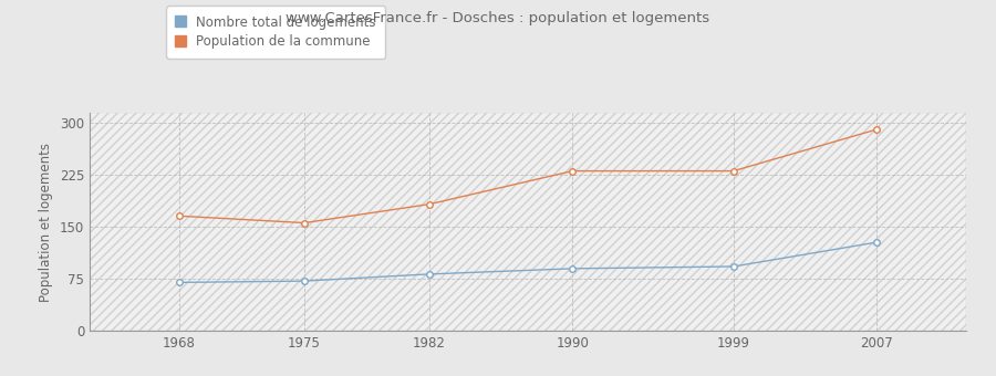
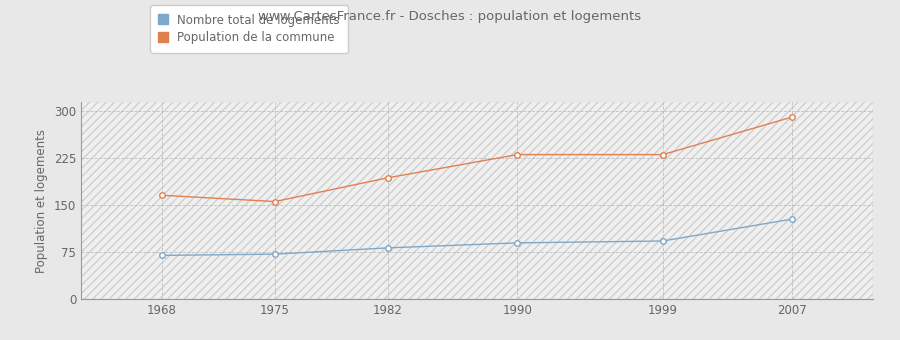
Population de la commune/1982: 183 -> 194
